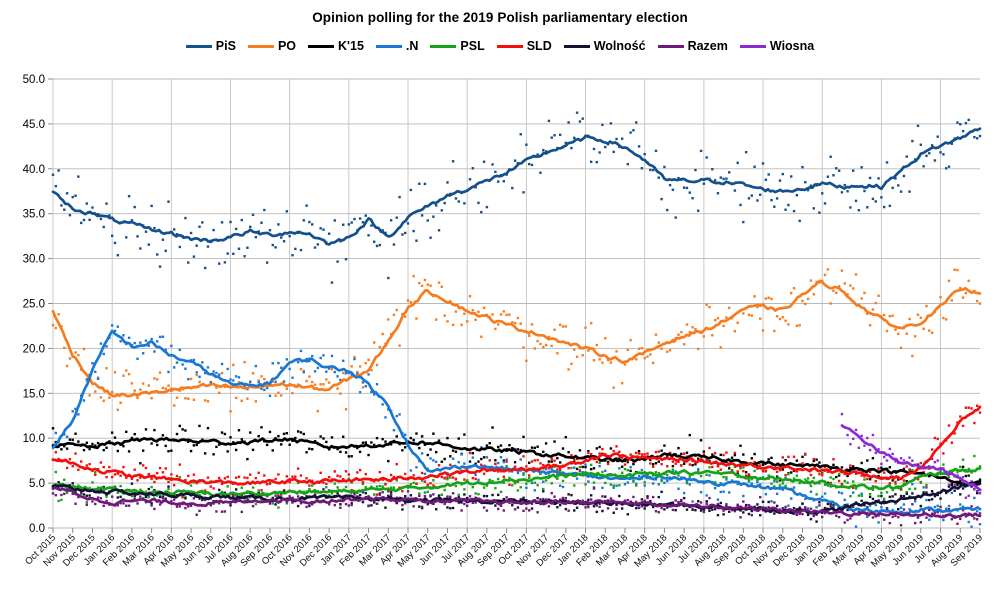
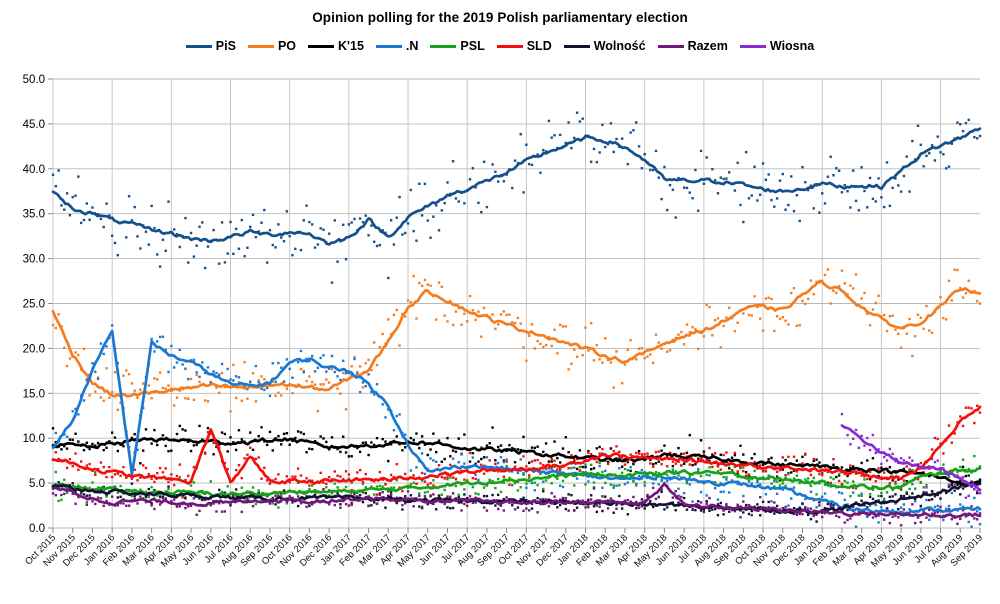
.N/Feb 2016: 20 -> 6
SLD/Jun 2016: 5 -> 11
SLD/Aug 2016: 5 -> 8
Razem/May 2018: 3 -> 5
